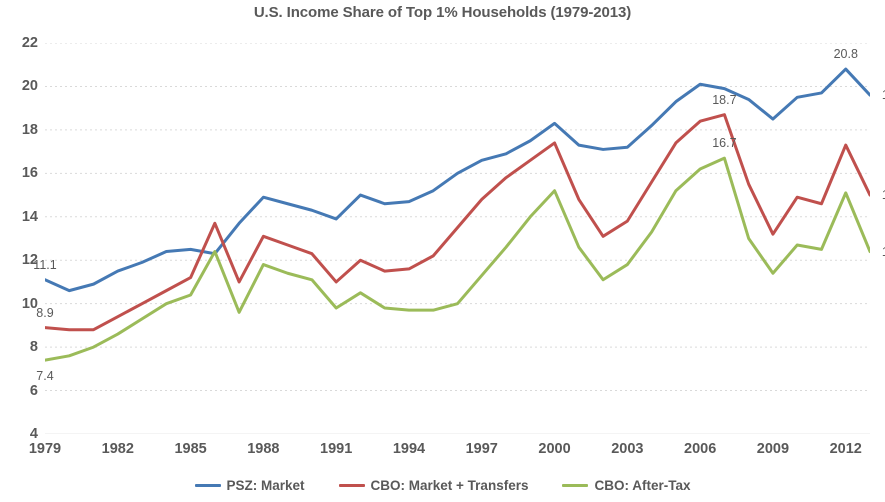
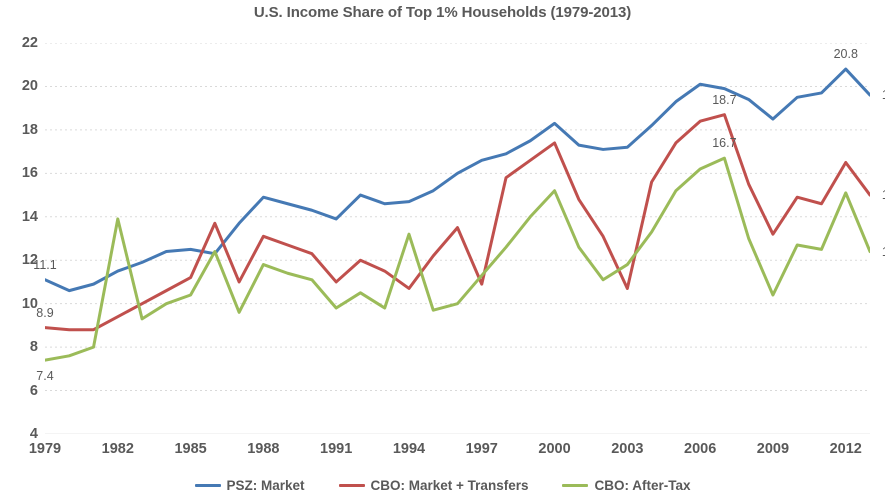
CBO: After-Tax/1982: 8.6 -> 13.9
CBO: Market + Transfers/1994: 11.6 -> 10.7
CBO: After-Tax/1994: 9.7 -> 13.2
CBO: Market + Transfers/1997: 14.8 -> 10.9
CBO: Market + Transfers/2003: 13.8 -> 10.7
CBO: After-Tax/2009: 11.4 -> 10.4
CBO: Market + Transfers/2012: 17.3 -> 16.5
